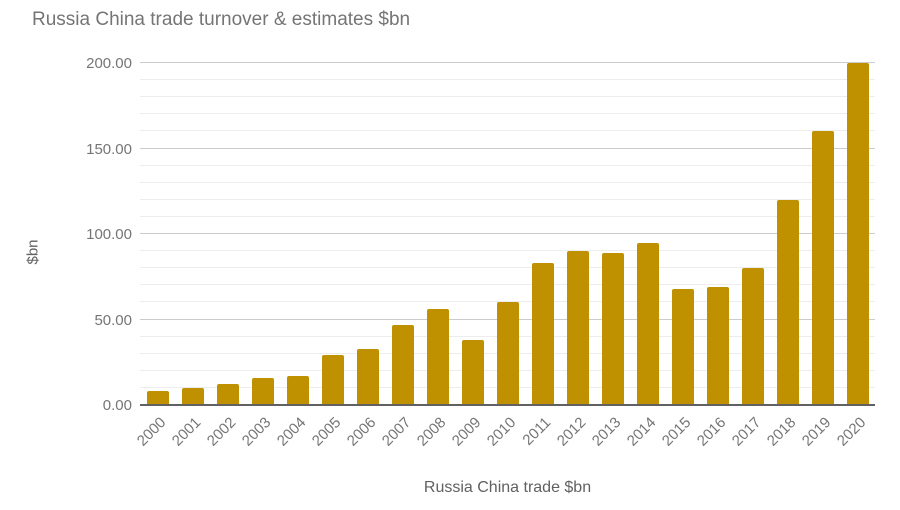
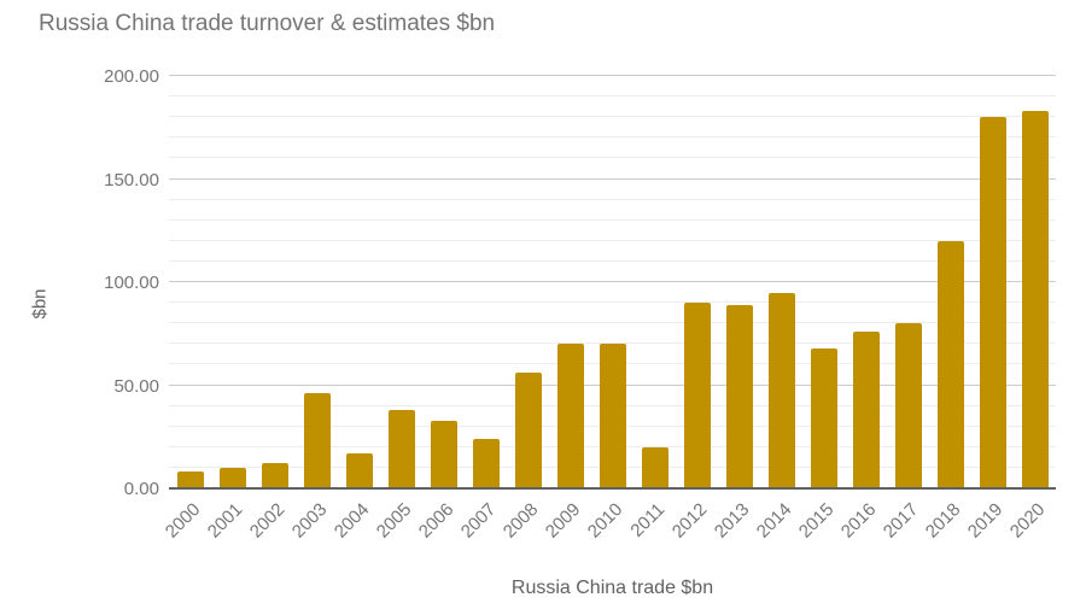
2003: 16 -> 46
2005: 29 -> 38
2007: 47 -> 24
2009: 38 -> 70
2010: 60 -> 70
2011: 83 -> 20
2016: 69 -> 76
2019: 160 -> 180
2020: 200 -> 183
